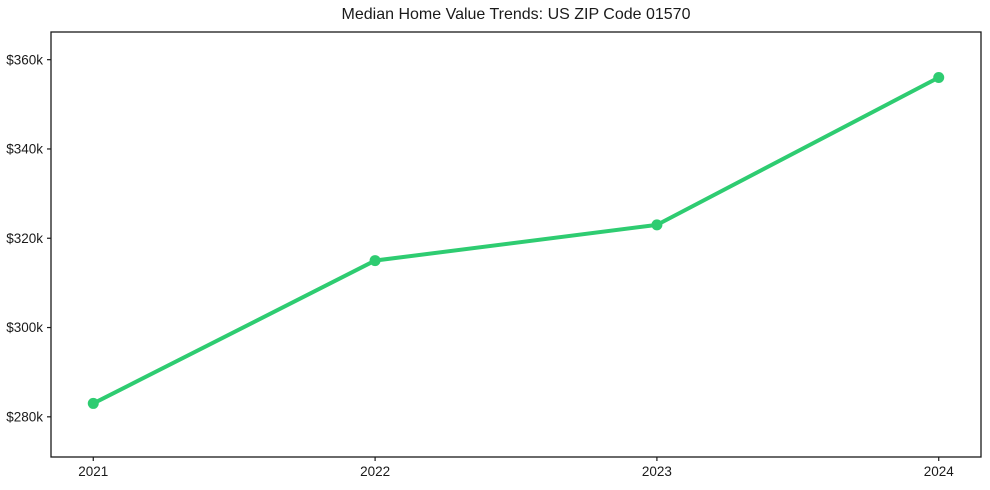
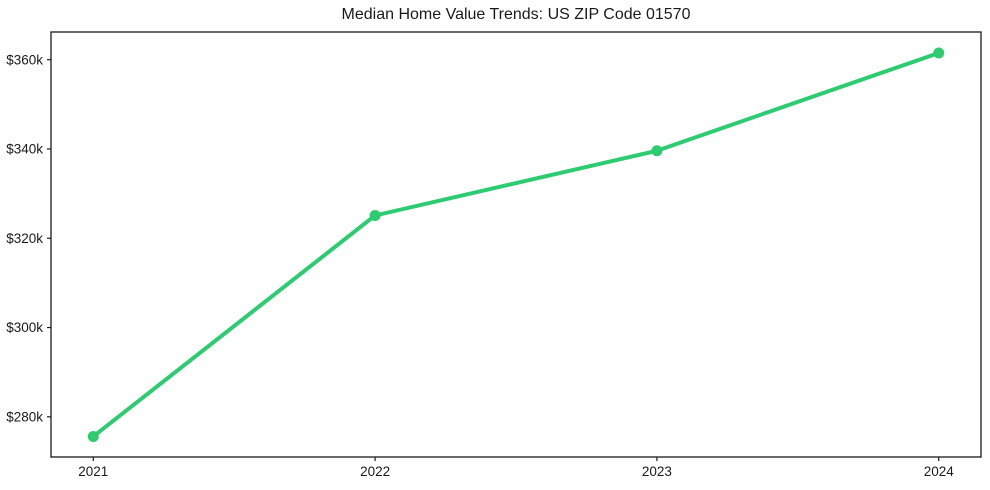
2021: $283k -> $276k
2022: $315k -> $325k
2023: $323k -> $340k
2024: $356k -> $362k
